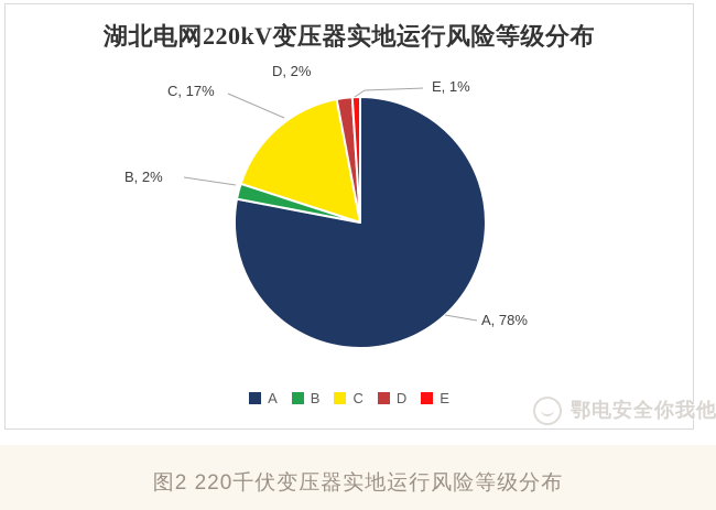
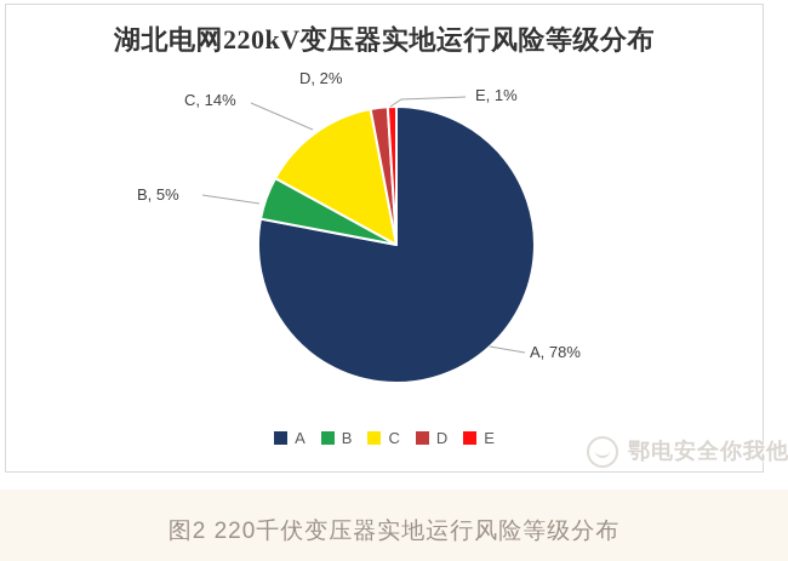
B: 2% -> 5%
C: 17% -> 14%
